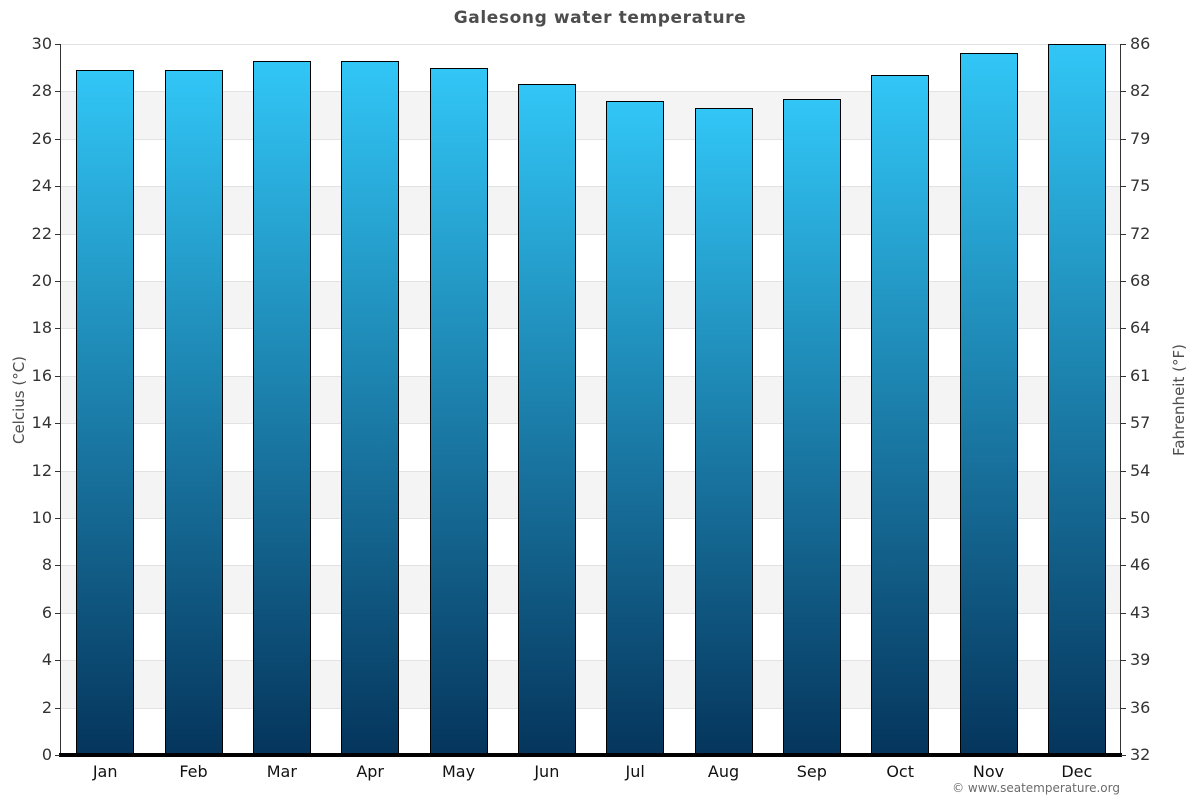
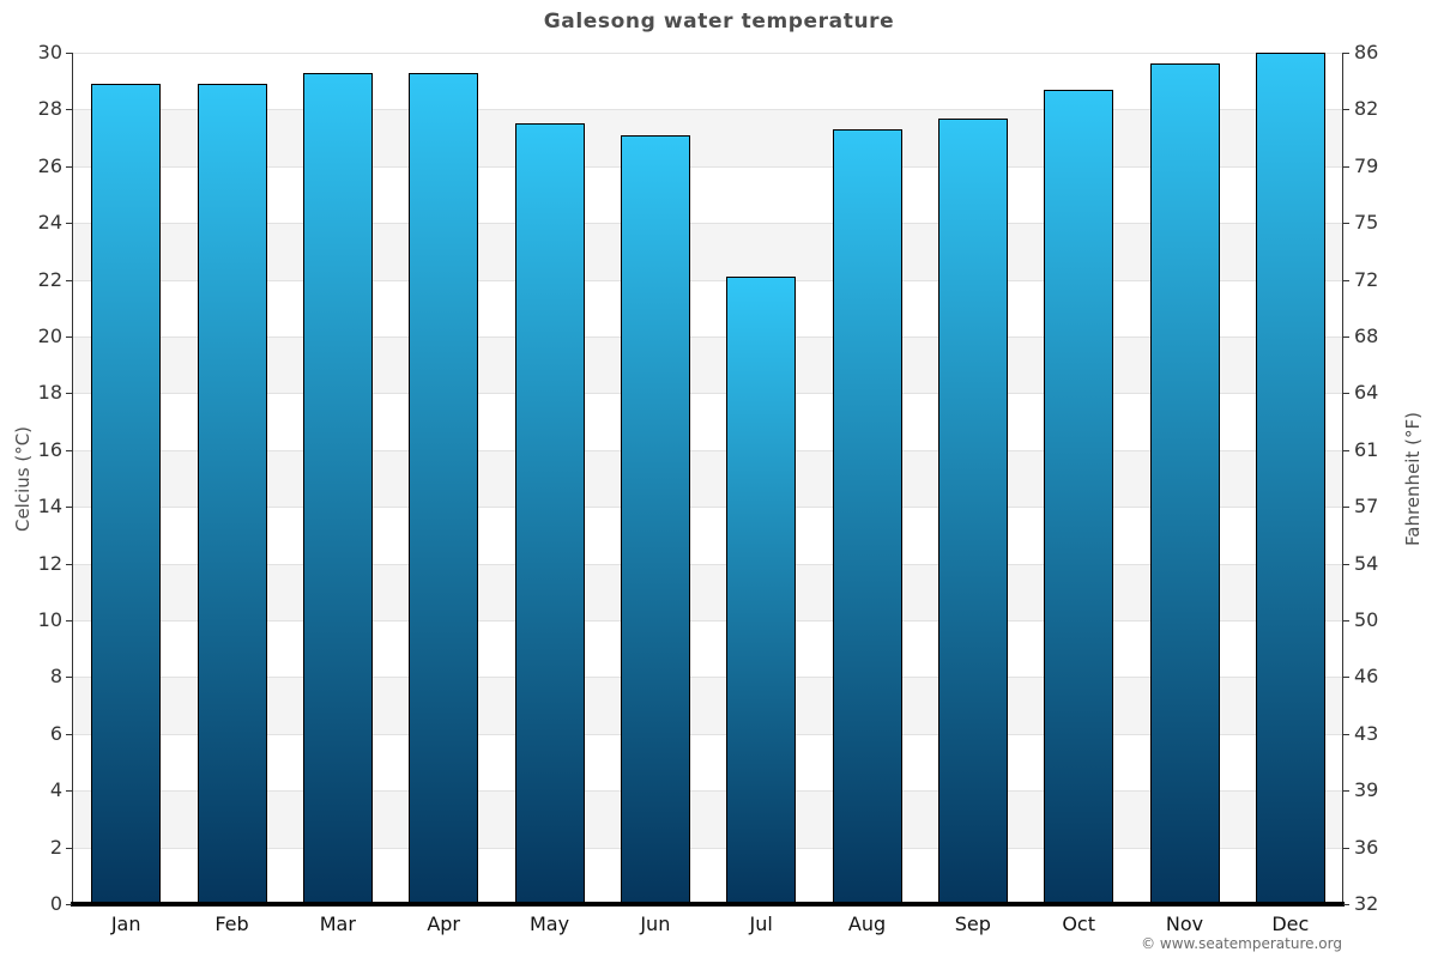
May: 29.0 -> 27.5
Jun: 28.3 -> 27.1
Jul: 27.6 -> 22.1
